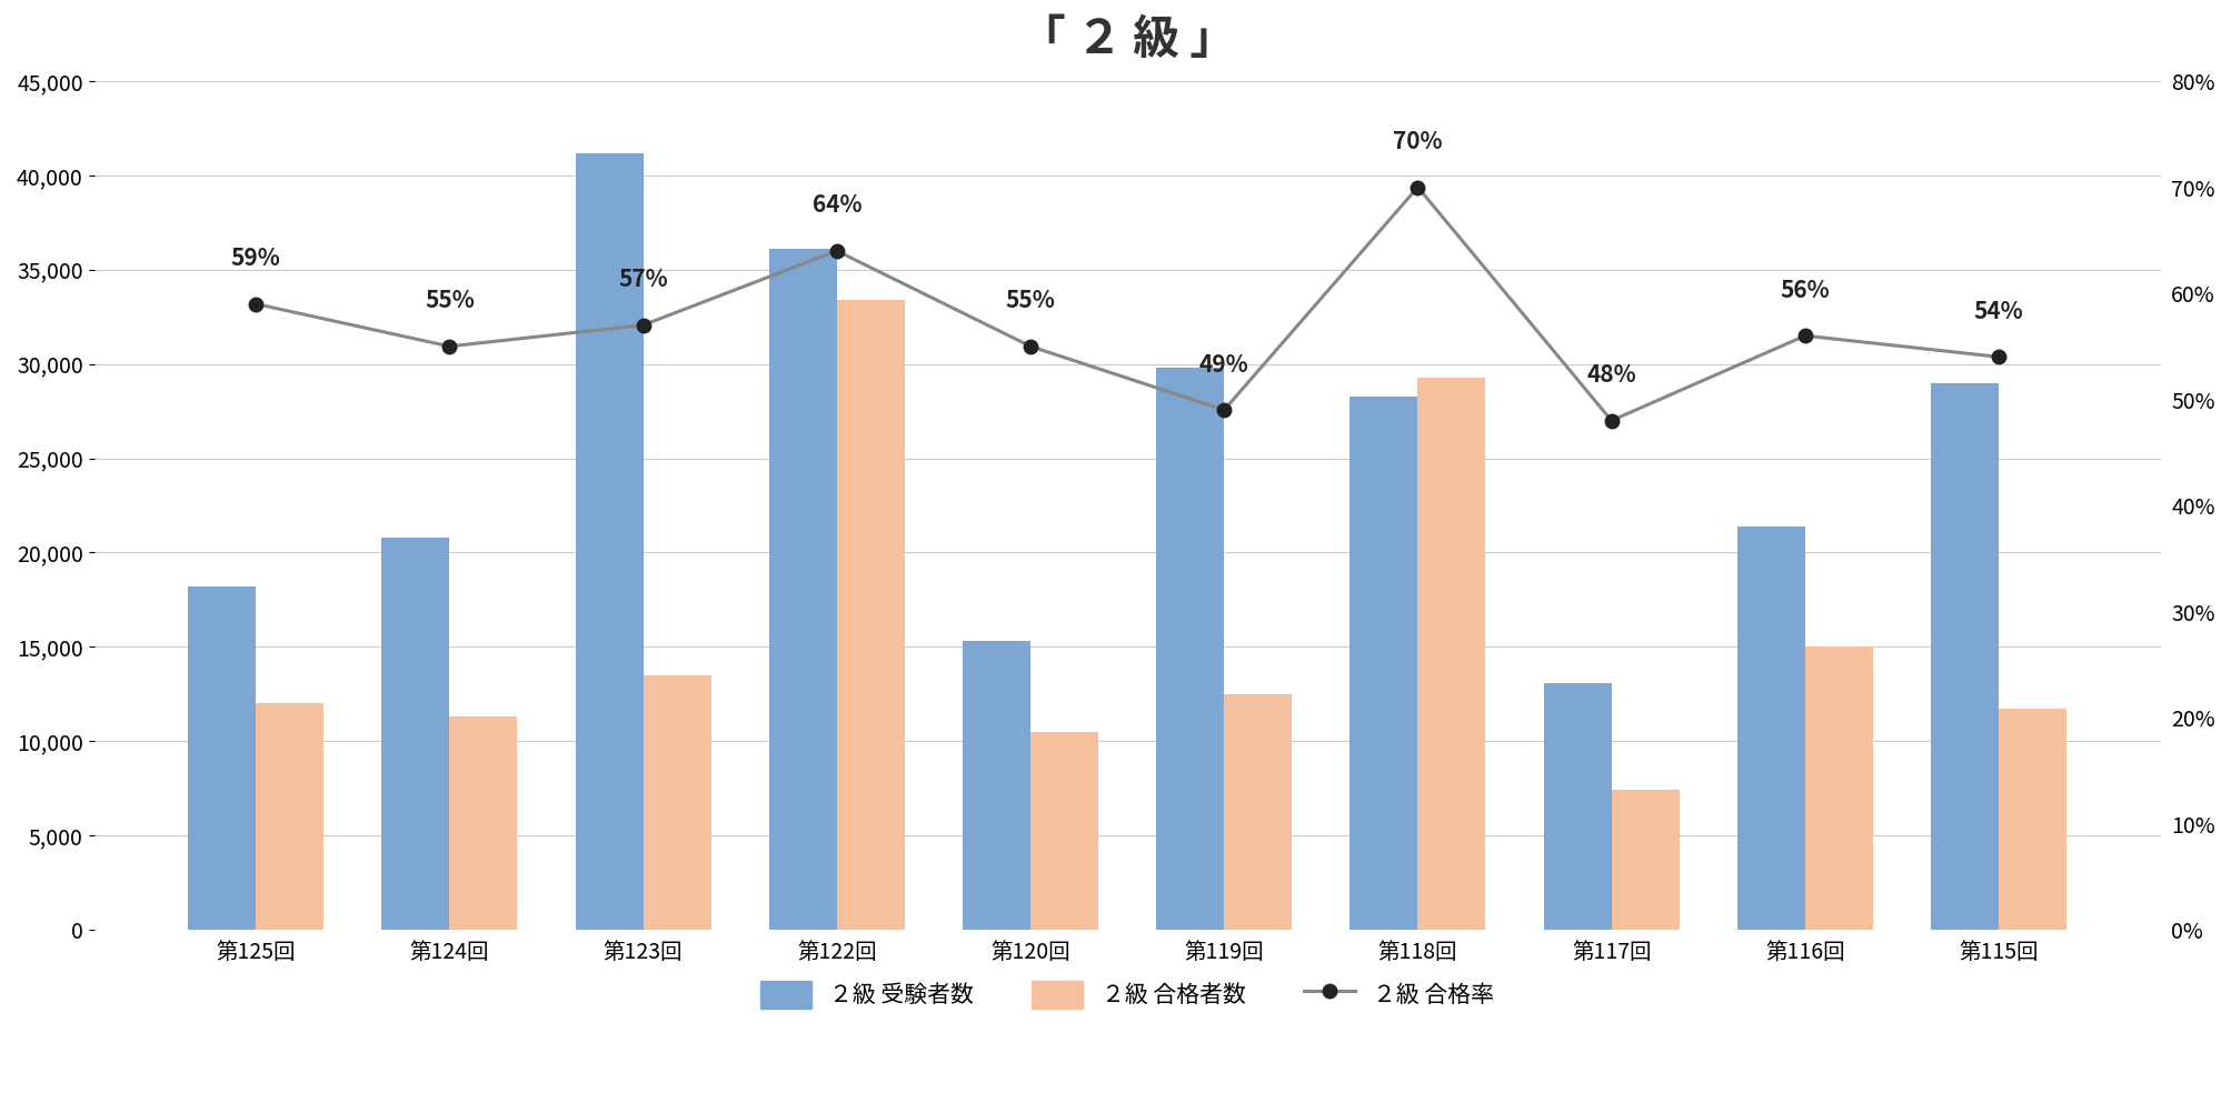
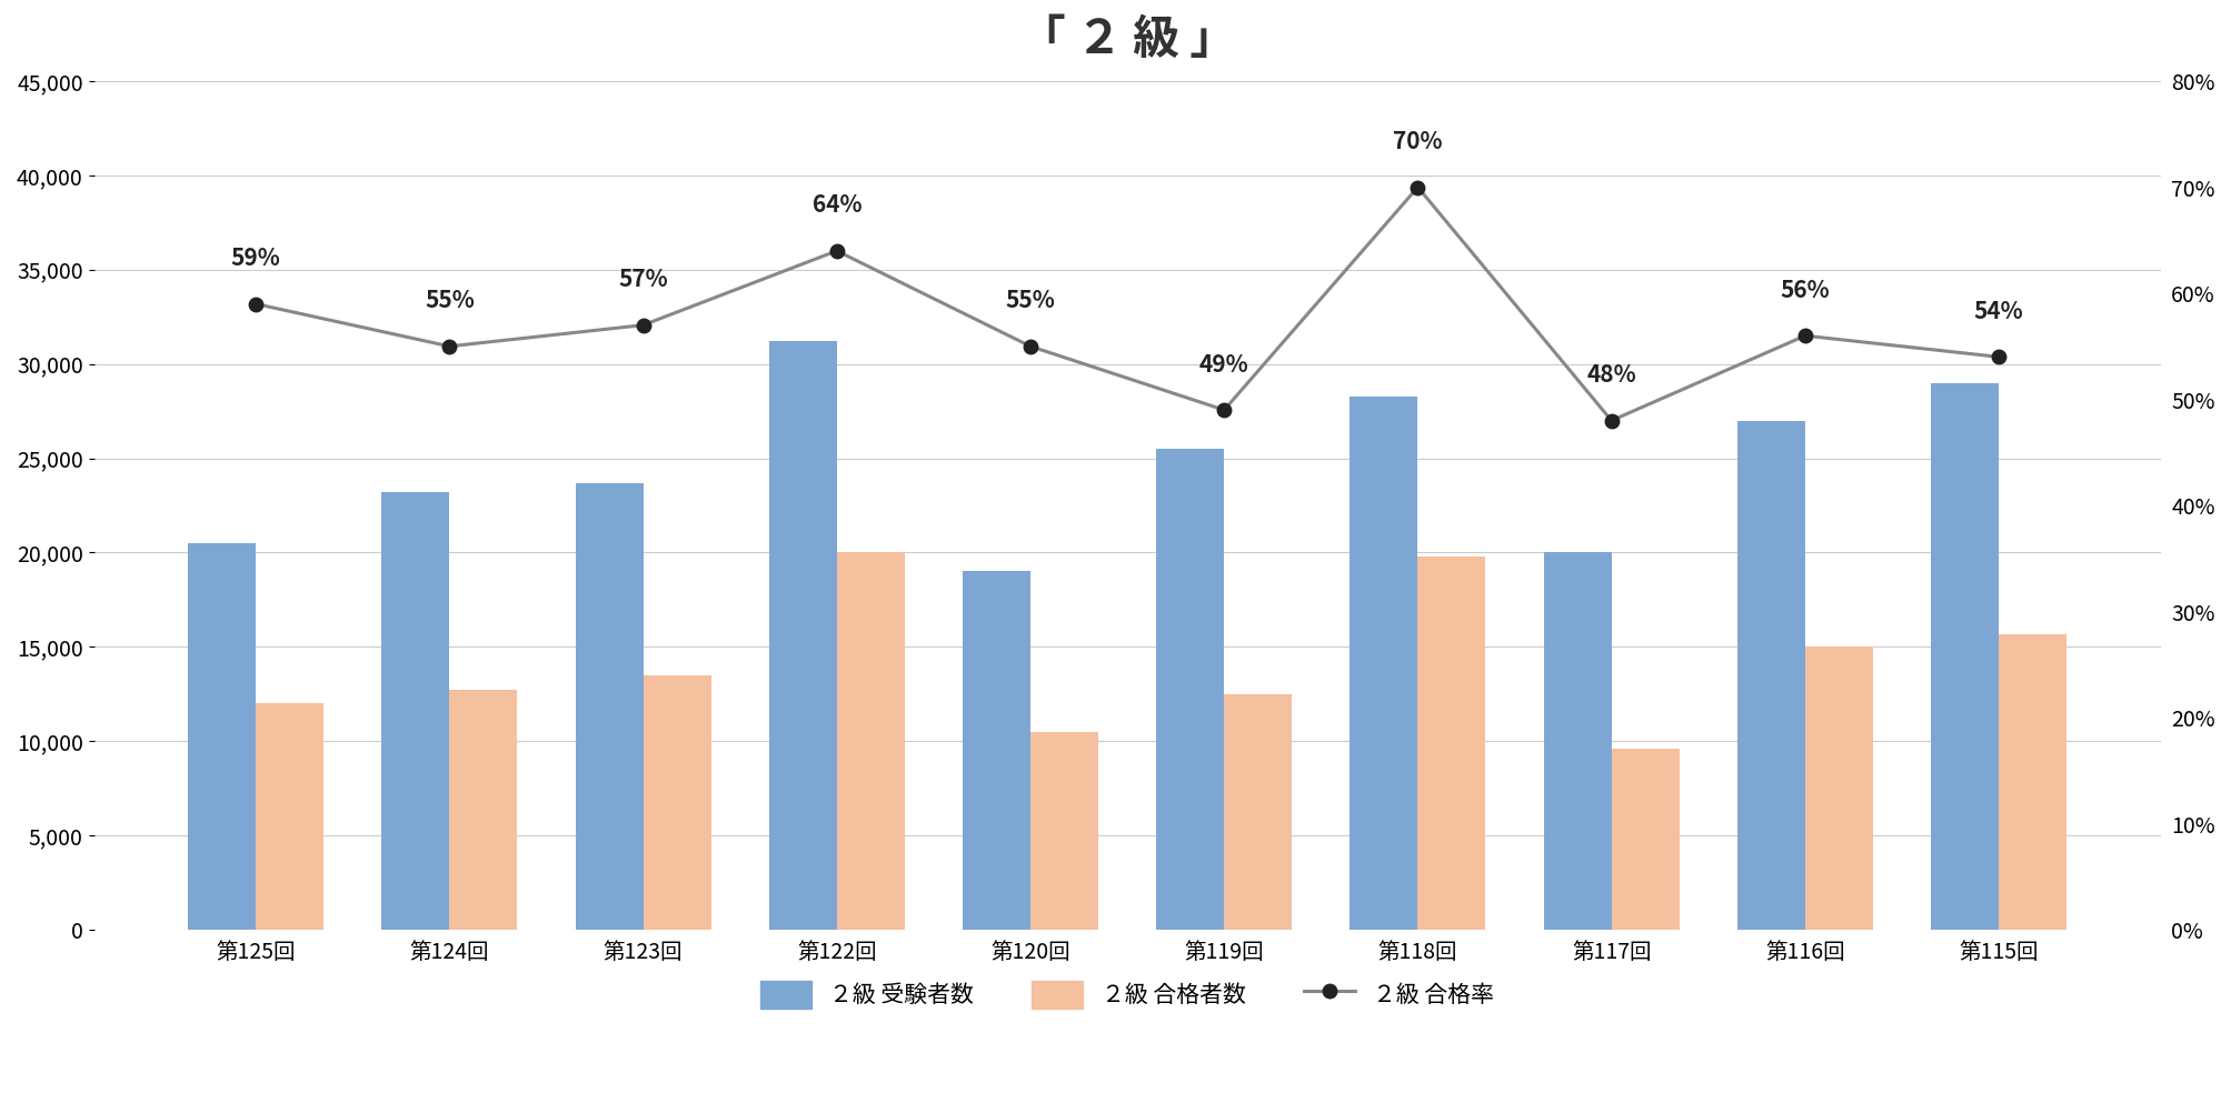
２級 受験者数/第125回: 18,200 -> 20,500
２級 受験者数/第124回: 20,800 -> 23,200
２級 合格者数/第124回: 11,300 -> 12,700
２級 受験者数/第123回: 41,200 -> 23,700
２級 受験者数/第122回: 36,100 -> 31,200
２級 合格者数/第122回: 33,400 -> 20,000
２級 受験者数/第120回: 15,300 -> 19,000
２級 受験者数/第119回: 29,800 -> 25,500
２級 合格者数/第118回: 29,300 -> 19,800
２級 受験者数/第117回: 13,100 -> 20,000
２級 合格者数/第117回: 7,400 -> 9,600
２級 受験者数/第116回: 21,400 -> 27,000
２級 合格者数/第115回: 11,700 -> 15,700
